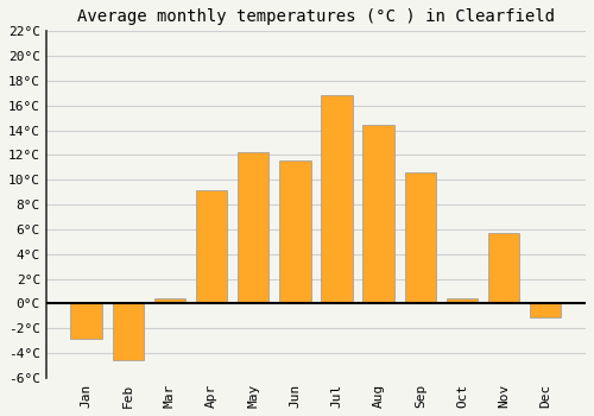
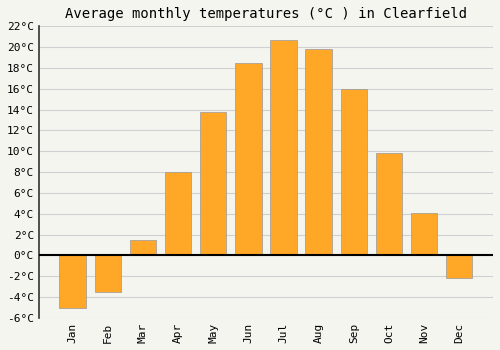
Jan: -2.8°C -> -5.0°C
Feb: -4.6°C -> -3.5°C
Mar: 0.4°C -> 1.5°C
Apr: 9.2°C -> 8.0°C
May: 12.2°C -> 13.8°C
Jun: 11.6°C -> 18.5°C
Jul: 16.8°C -> 20.7°C
Aug: 14.4°C -> 19.8°C
Sep: 10.6°C -> 16.0°C
Oct: 0.4°C -> 9.8°C
Nov: 5.7°C -> 4.1°C
Dec: -1.1°C -> -2.2°C
